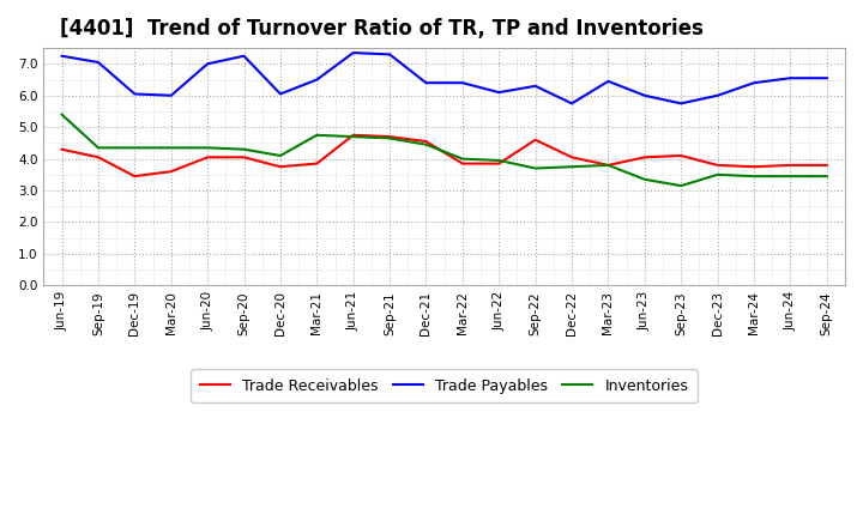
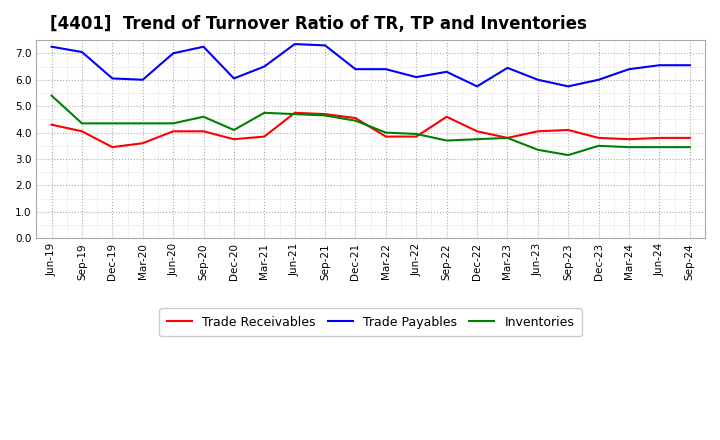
Inventories/Sep-20: 4.30 -> 4.60
